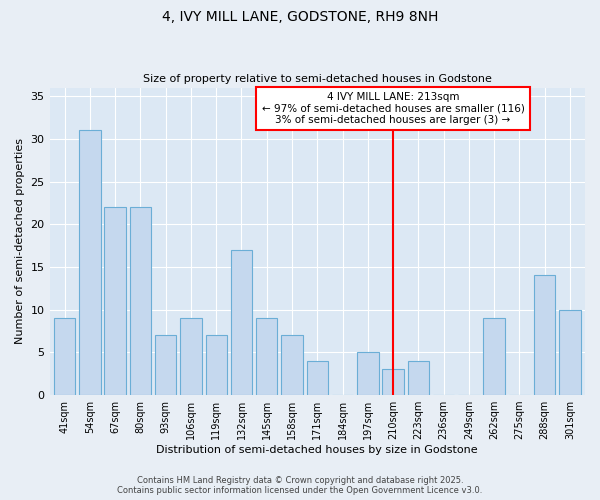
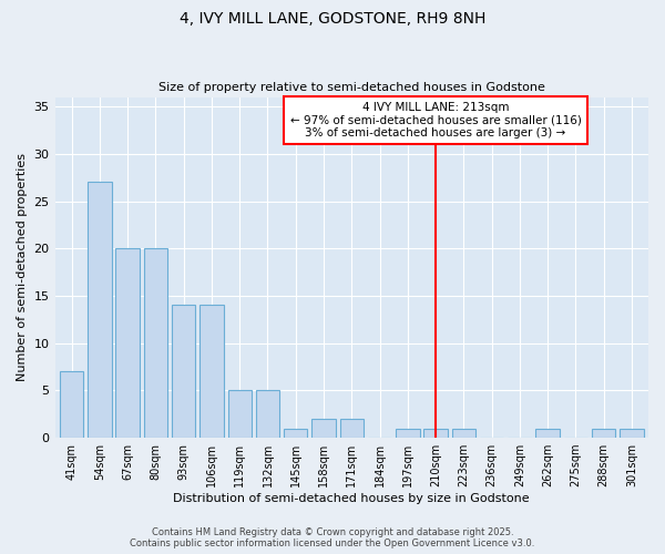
41sqm: 9 -> 7
54sqm: 31 -> 27
67sqm: 22 -> 20
80sqm: 22 -> 20
93sqm: 7 -> 14
106sqm: 9 -> 14
119sqm: 7 -> 5
132sqm: 17 -> 5
145sqm: 9 -> 1
158sqm: 7 -> 2
171sqm: 4 -> 2
197sqm: 5 -> 1
210sqm: 3 -> 1
223sqm: 4 -> 1
262sqm: 9 -> 1
288sqm: 14 -> 1
301sqm: 10 -> 1
